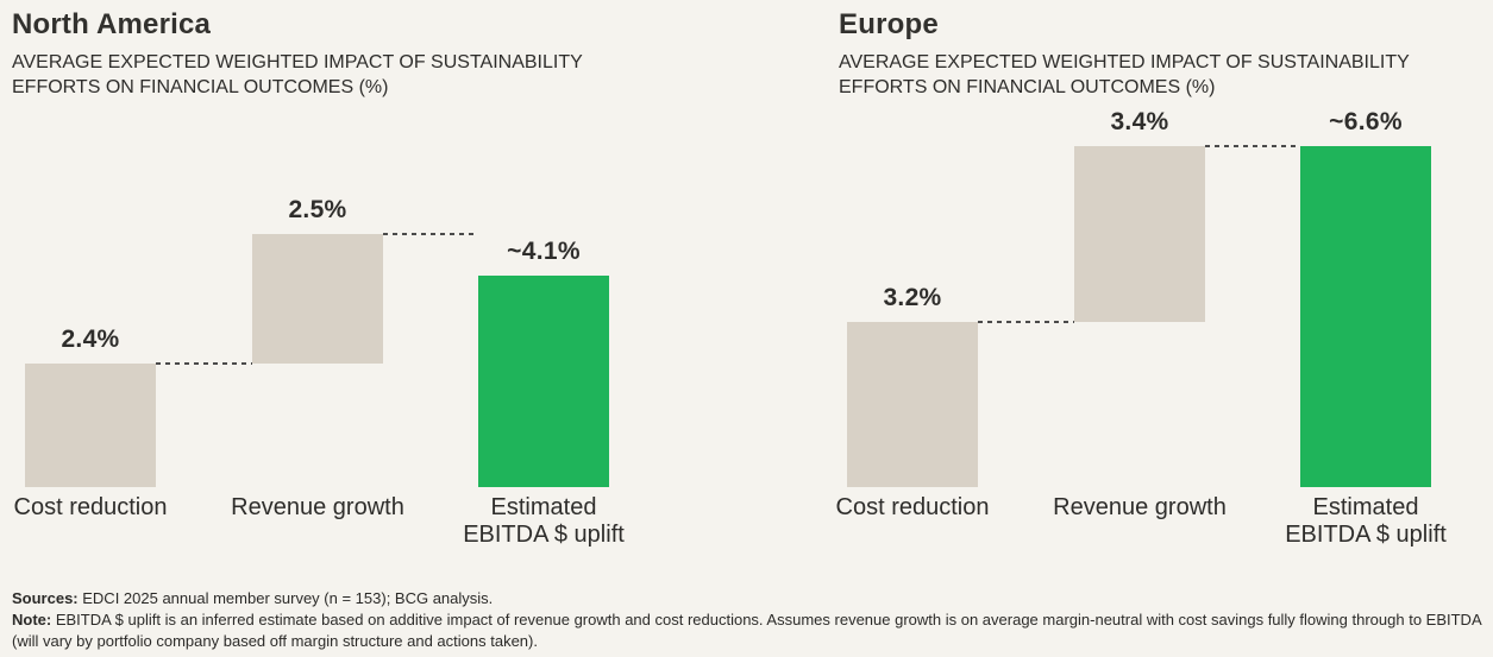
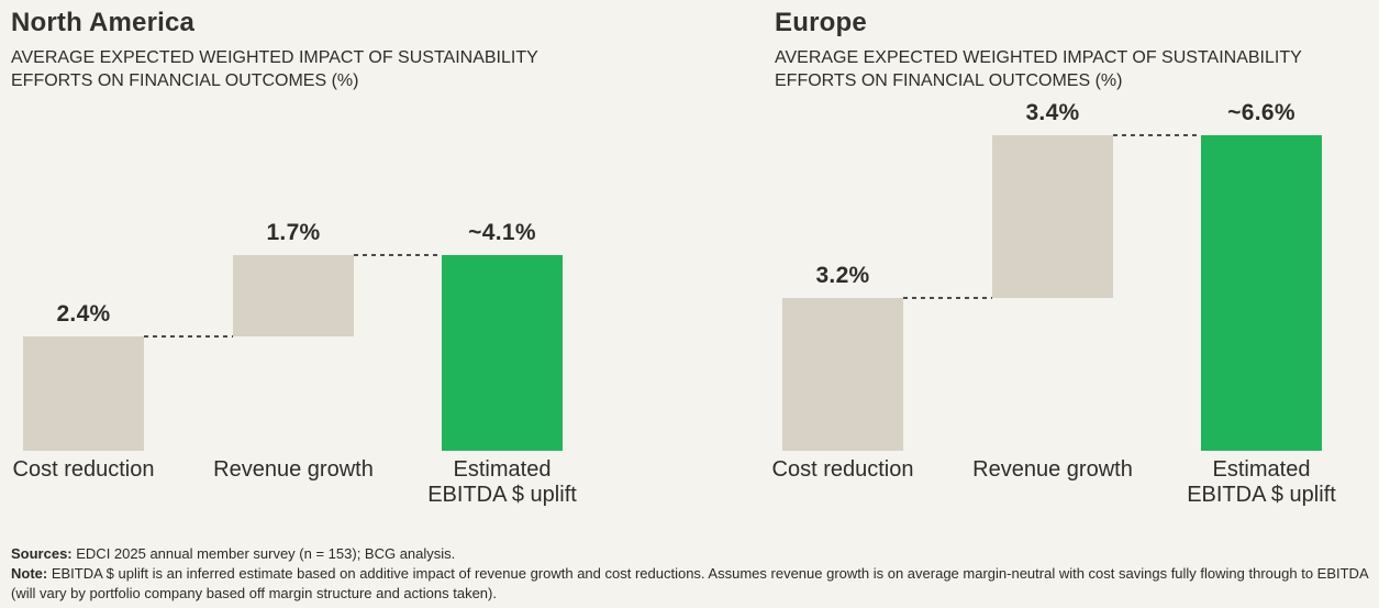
North America/Revenue growth: 2.5% -> 1.7%
